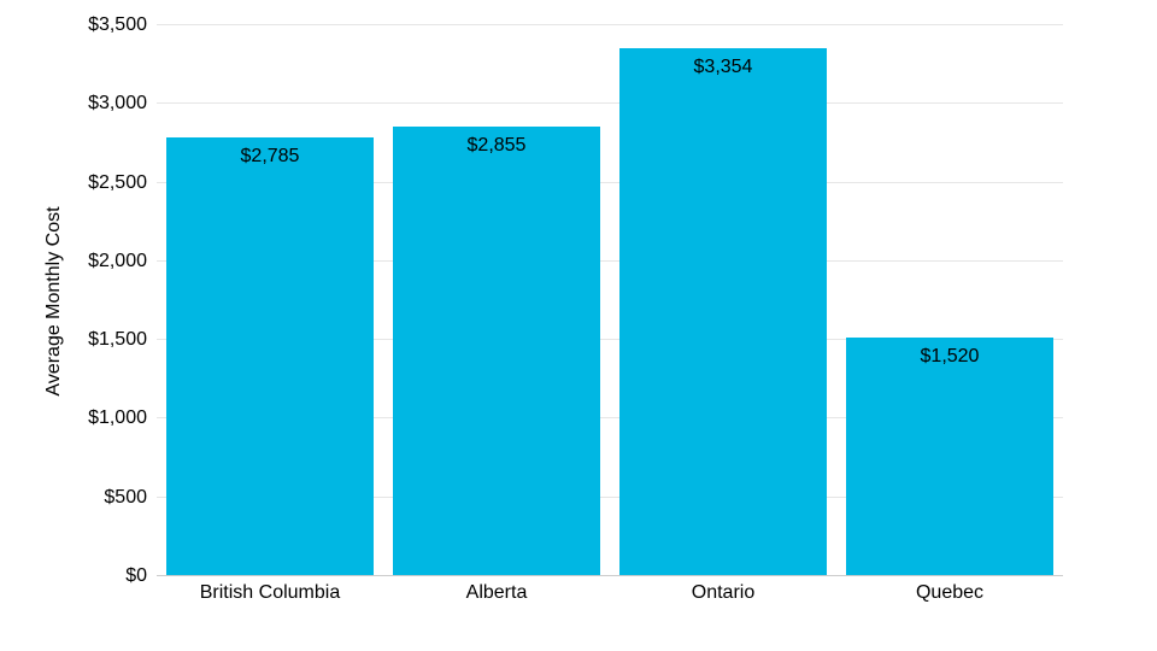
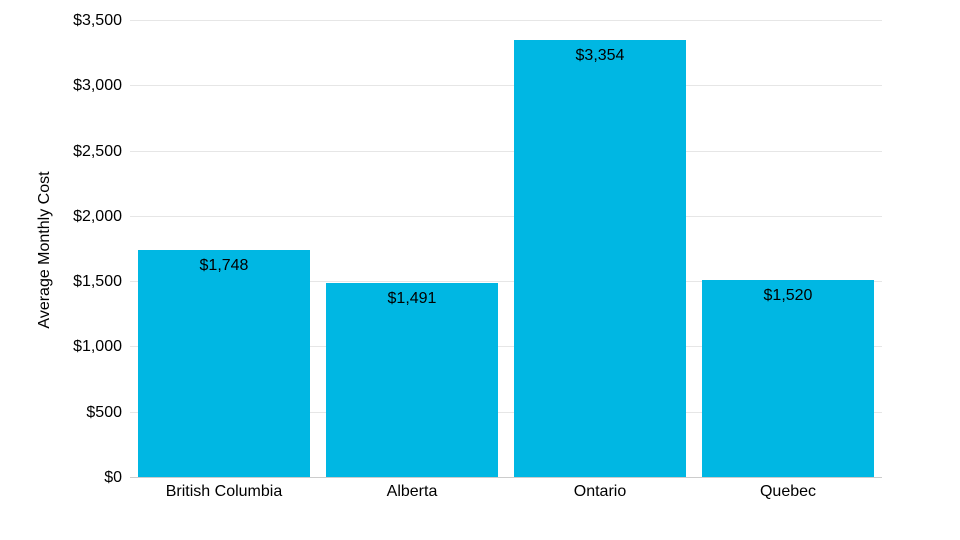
British Columbia: $2,785 -> $1,748
Alberta: $2,855 -> $1,491
